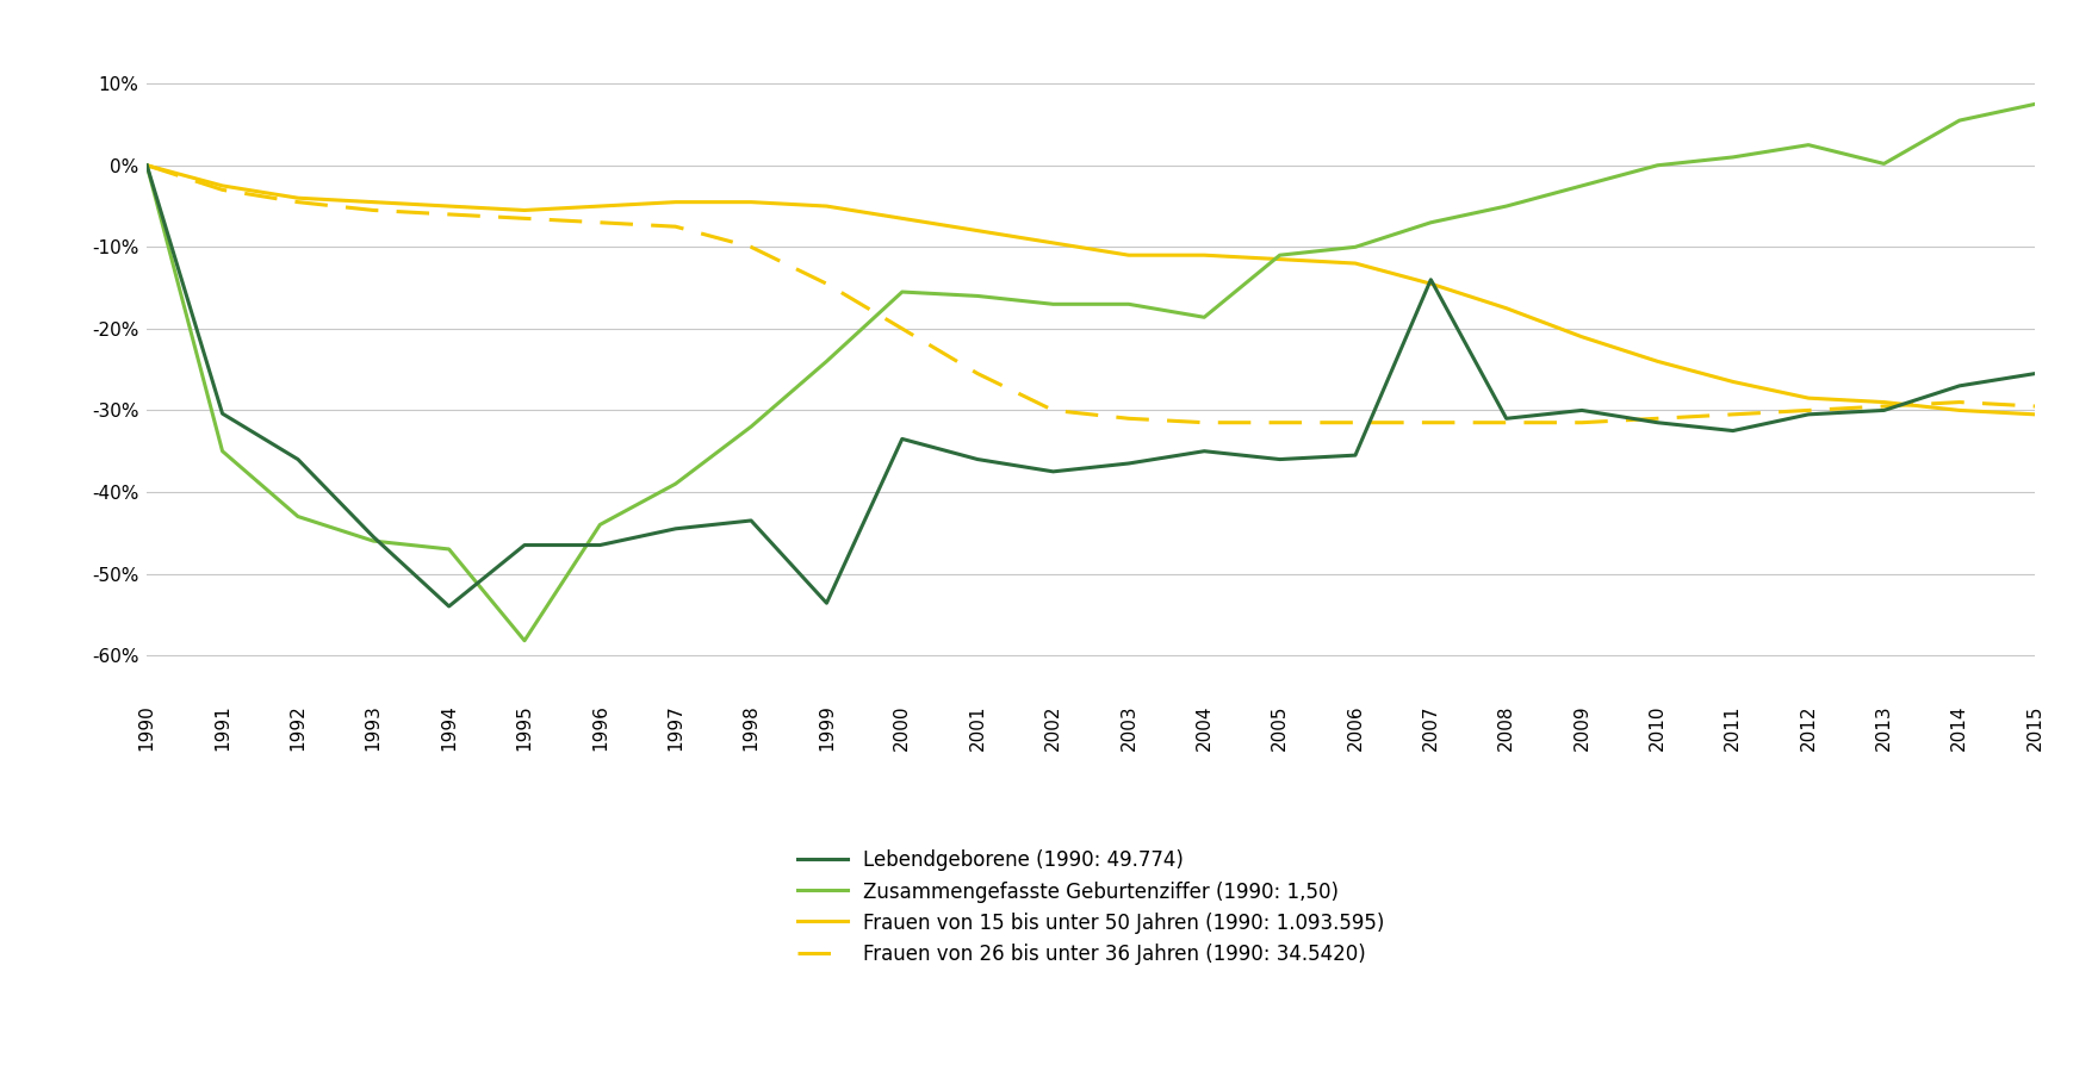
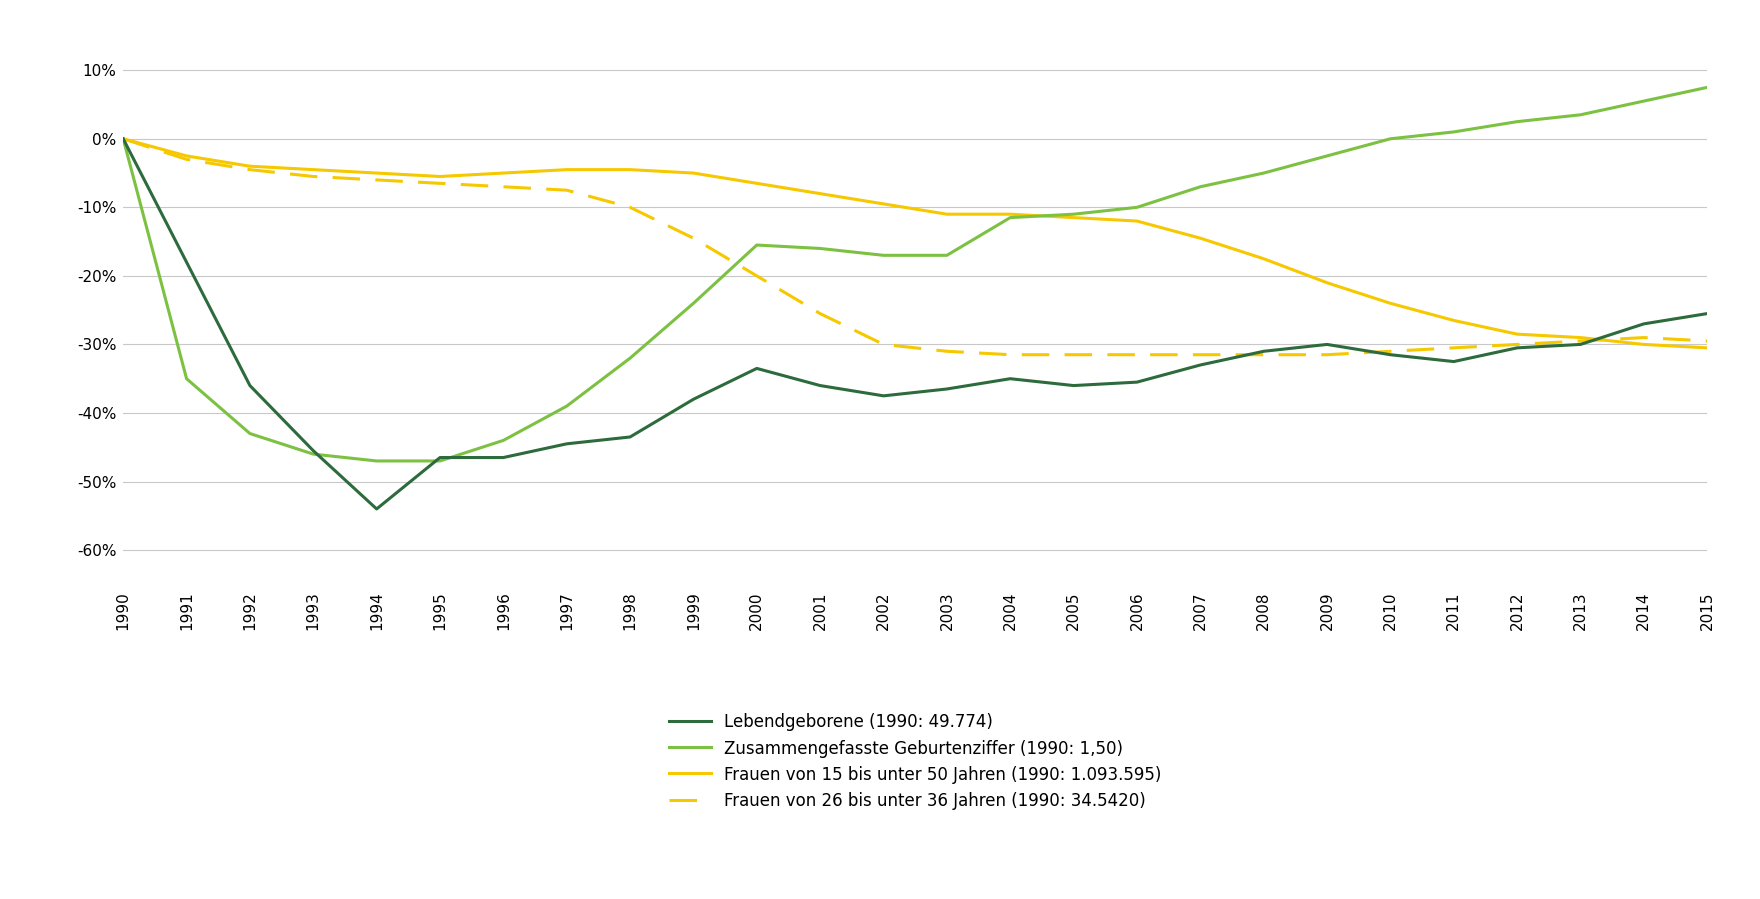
Lebendgeborene (1990: 49.774)/1991: -30.4% -> -18.0%
Zusammengefasste Geburtenziffer (1990: 1,50)/1995: -58.2% -> -47.0%
Lebendgeborene (1990: 49.774)/1999: -53.6% -> -38.0%
Zusammengefasste Geburtenziffer (1990: 1,50)/2004: -18.6% -> -11.5%
Lebendgeborene (1990: 49.774)/2007: -14.0% -> -33.0%
Zusammengefasste Geburtenziffer (1990: 1,50)/2013: 0.2% -> 3.5%
